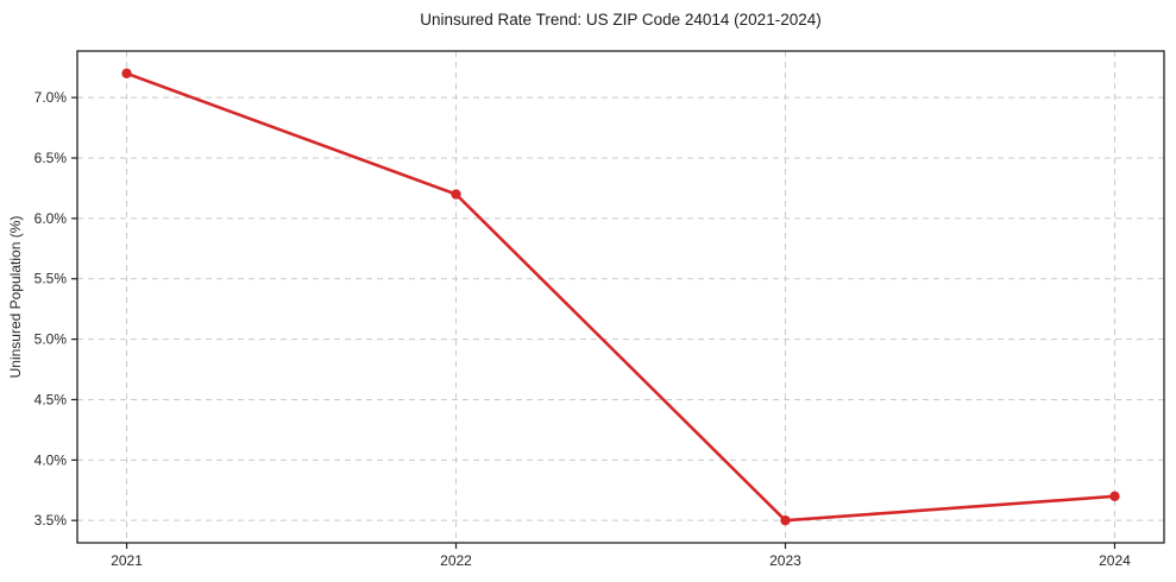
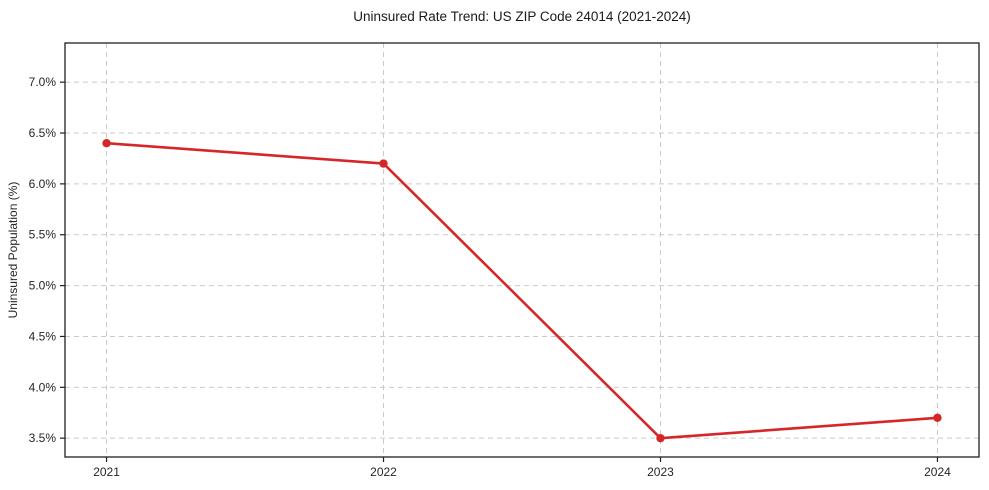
2021: 7.2% -> 6.4%
